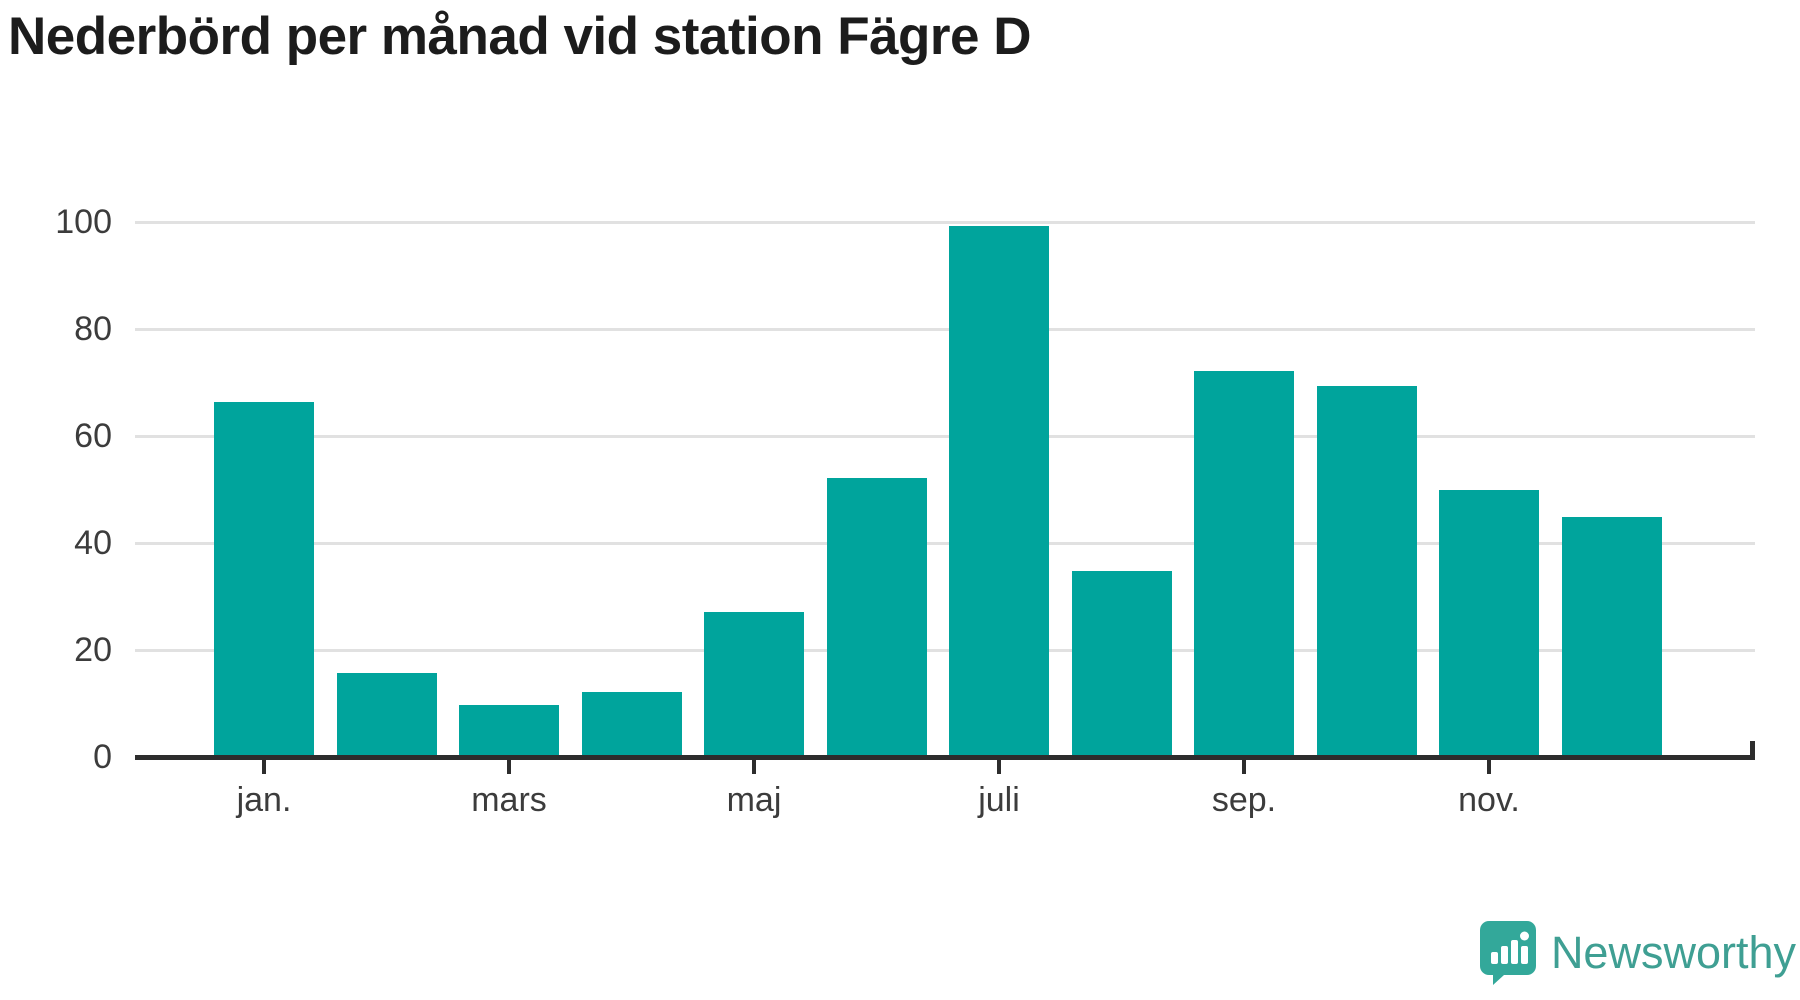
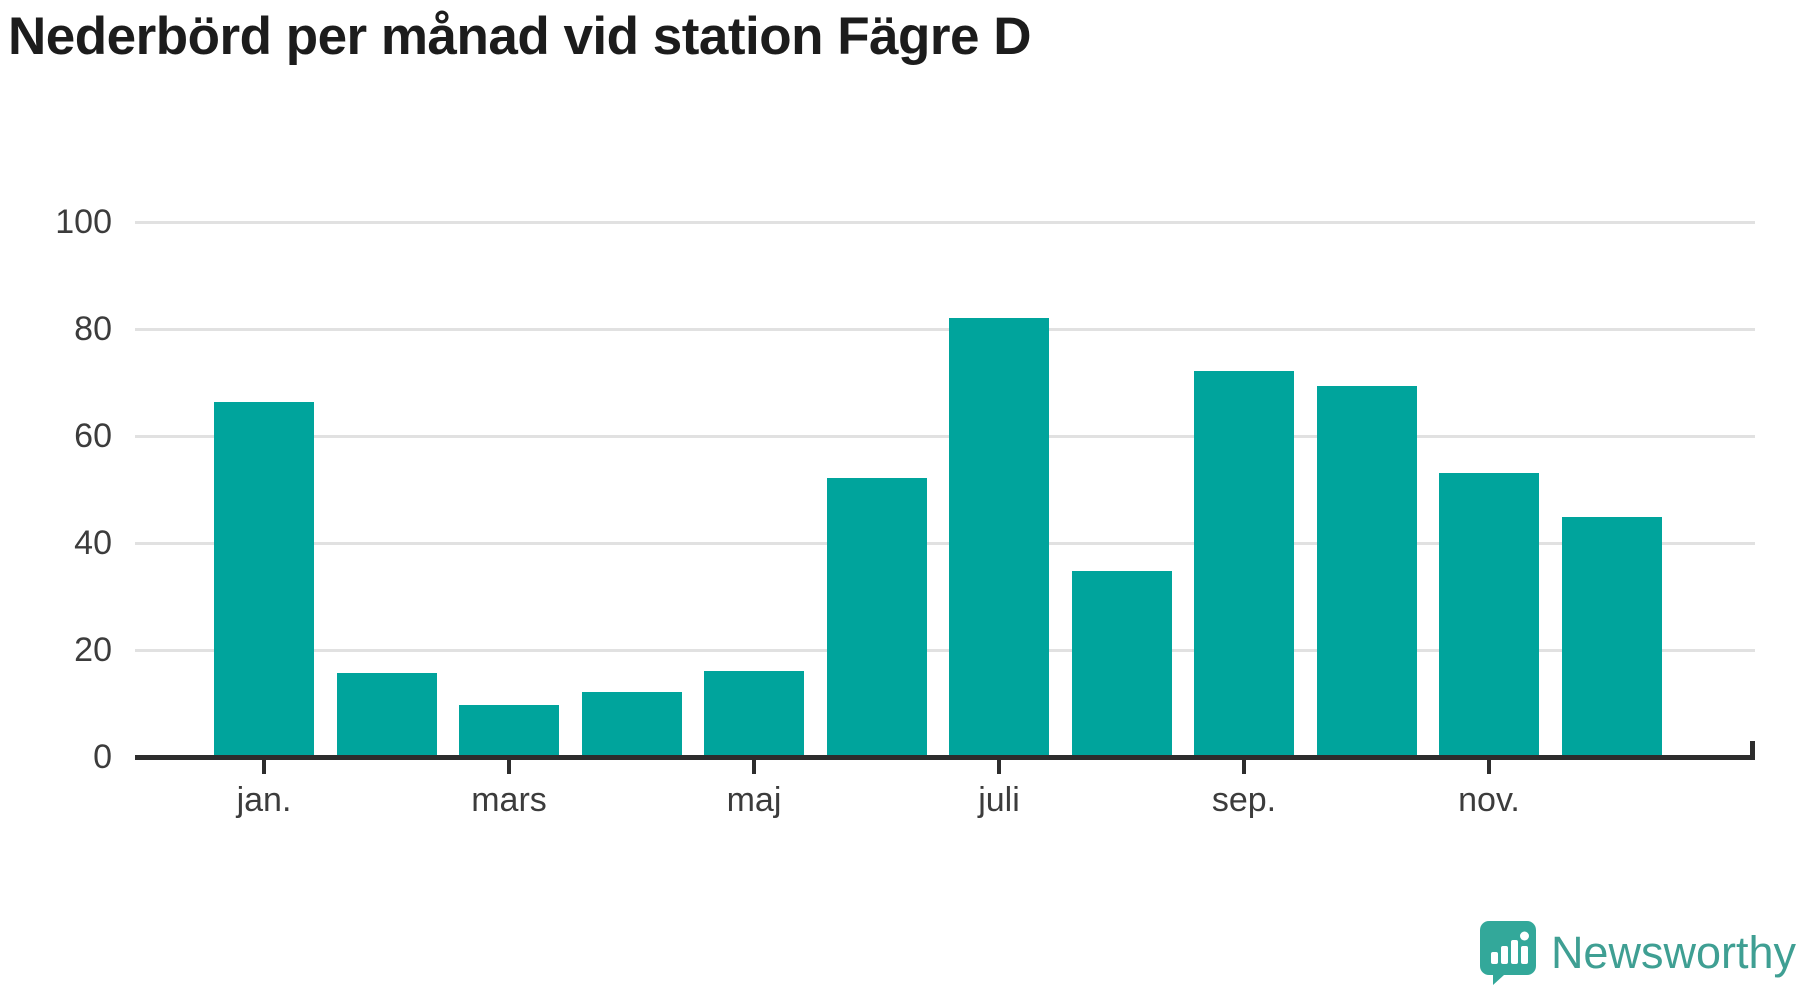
maj: 27 -> 16
juli: 99 -> 82
nov.: 50 -> 53
